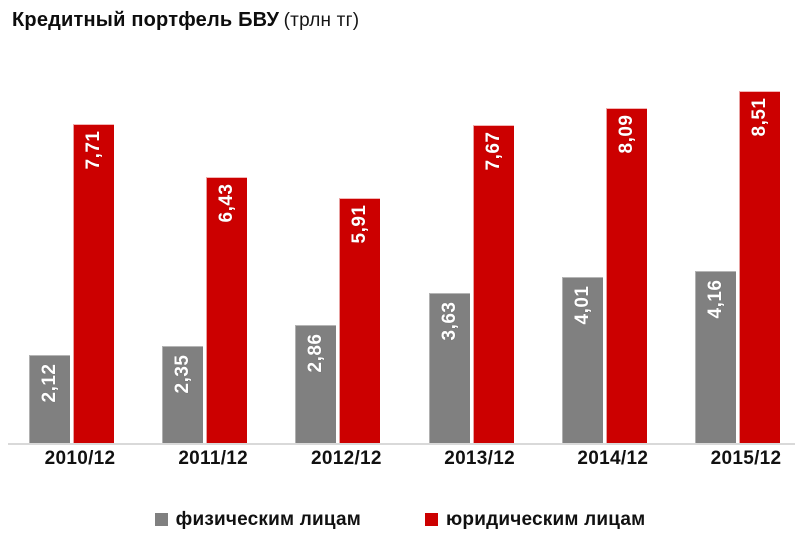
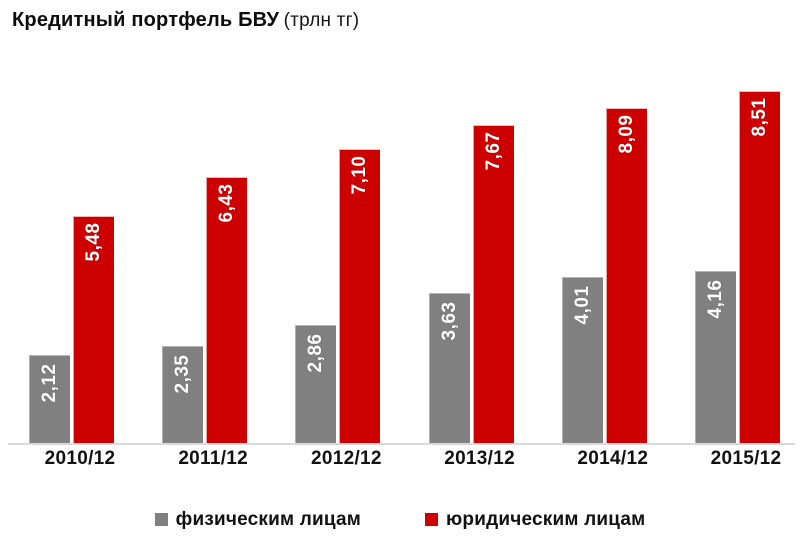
юридическим лицам/2010/12: 7,71 -> 5,48
юридическим лицам/2012/12: 5,91 -> 7,10
